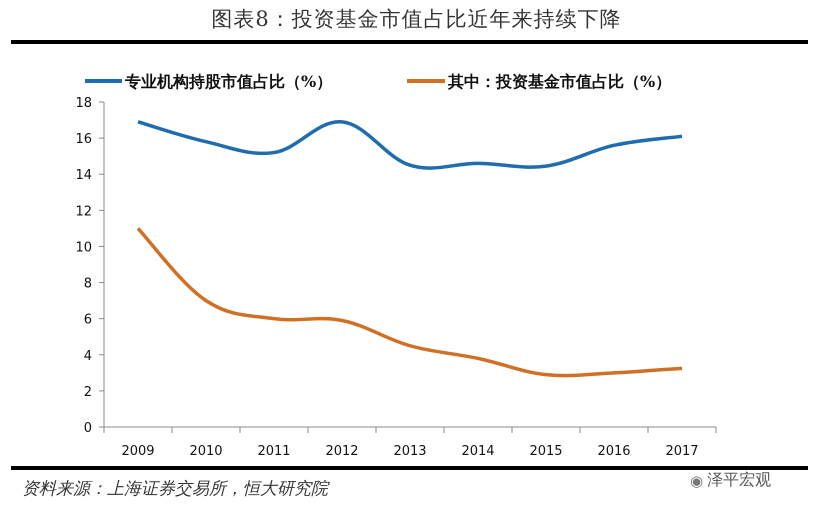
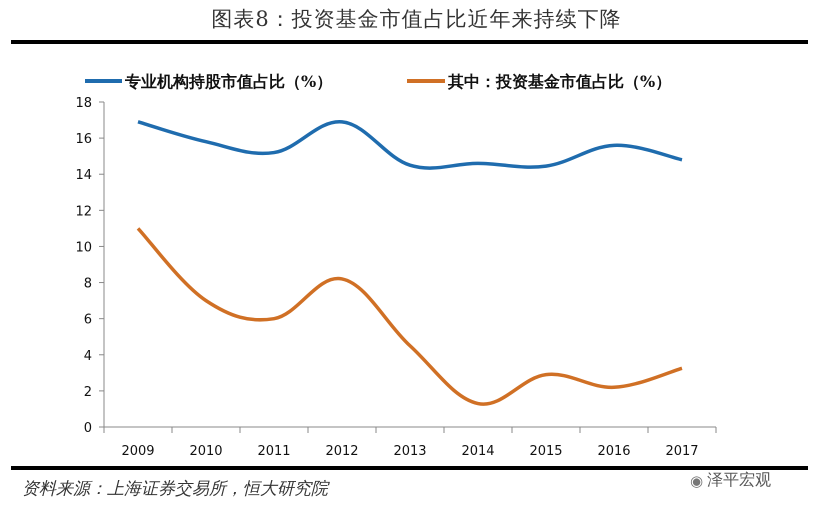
其中：投资基金市值占比（%）/2012: 5.9 -> 8.2
其中：投资基金市值占比（%）/2014: 3.8 -> 1.3
其中：投资基金市值占比（%）/2016: 3.0 -> 2.2
专业机构持股市值占比（%）/2017: 16.1 -> 14.8
